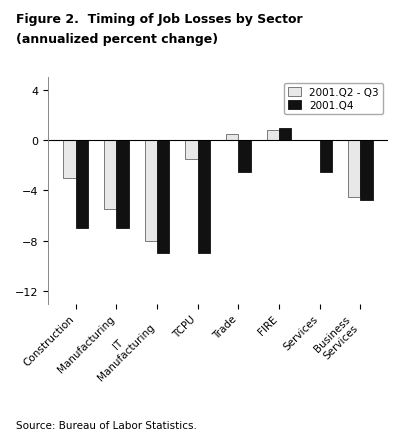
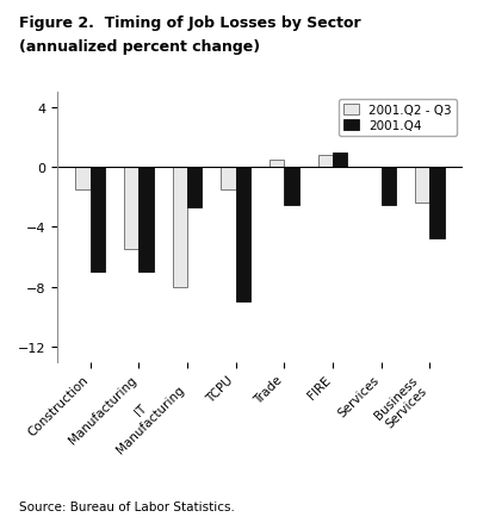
2001.Q2 - Q3/Construction: -3.0 -> -1.5
2001.Q4/IT Manufacturing: -9.0 -> -2.7
2001.Q2 - Q3/Business Services: -4.5 -> -2.4
